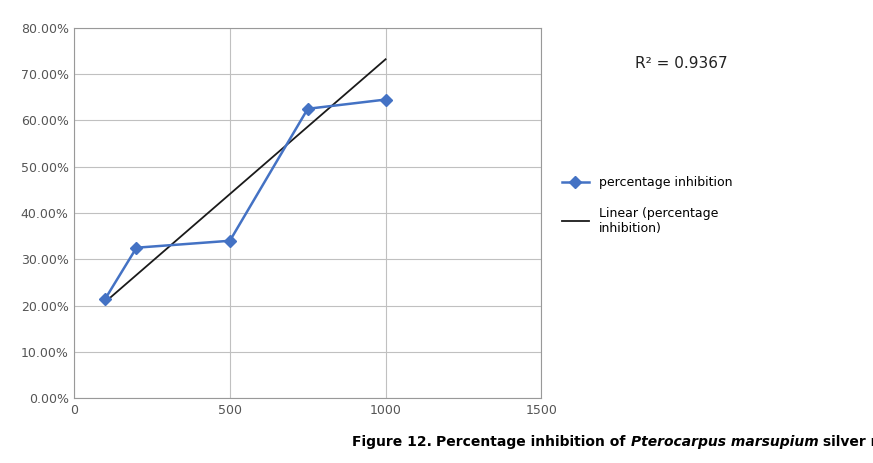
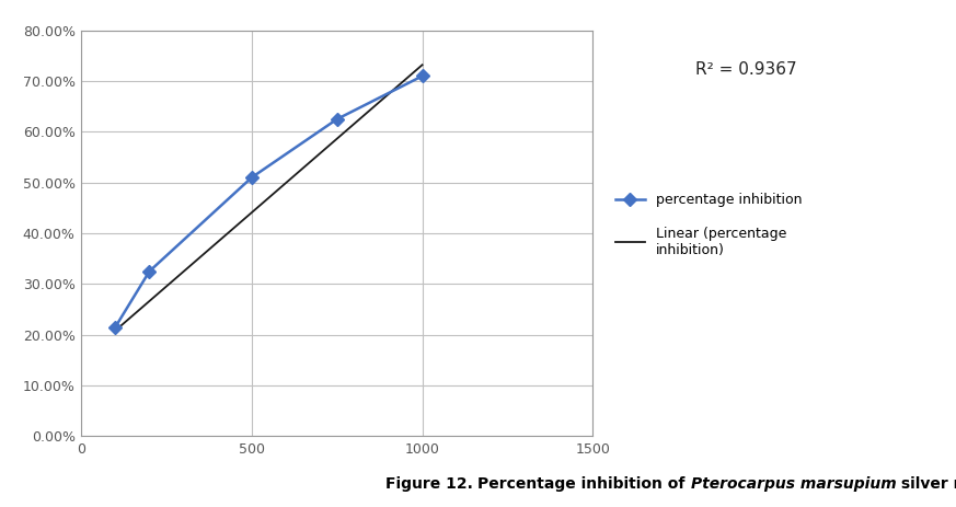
500: 34.0% -> 51.0%
1000: 64.5% -> 71.0%
